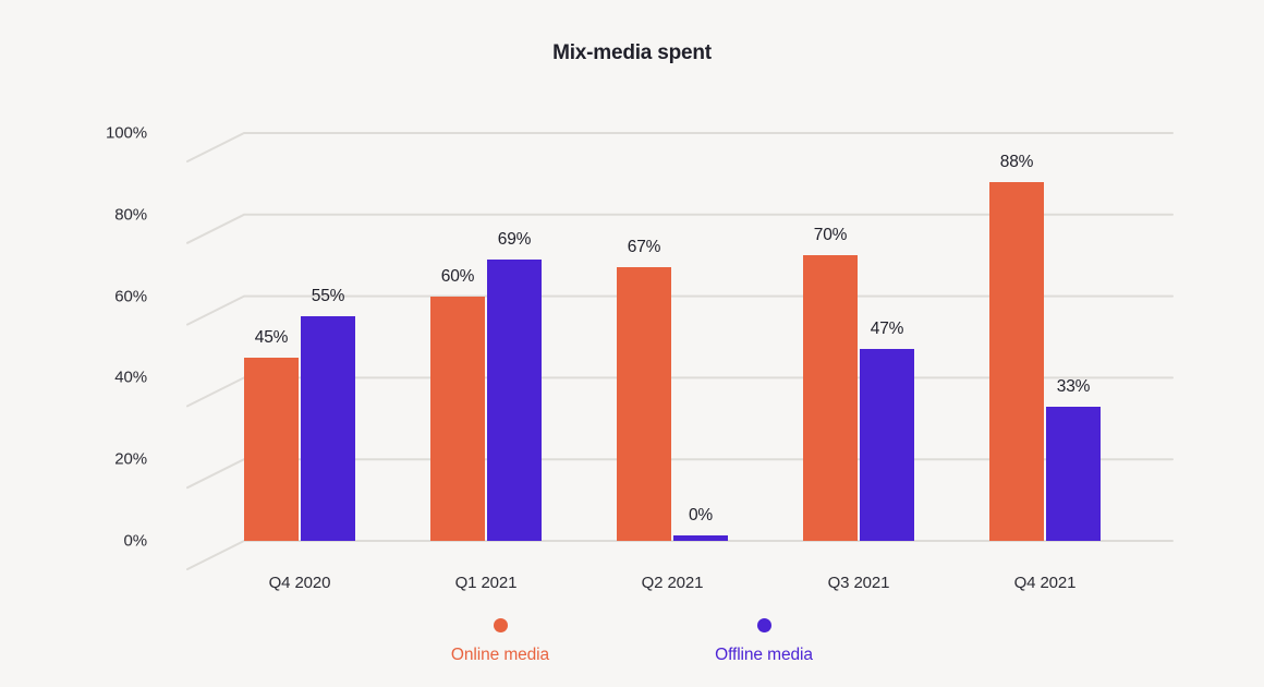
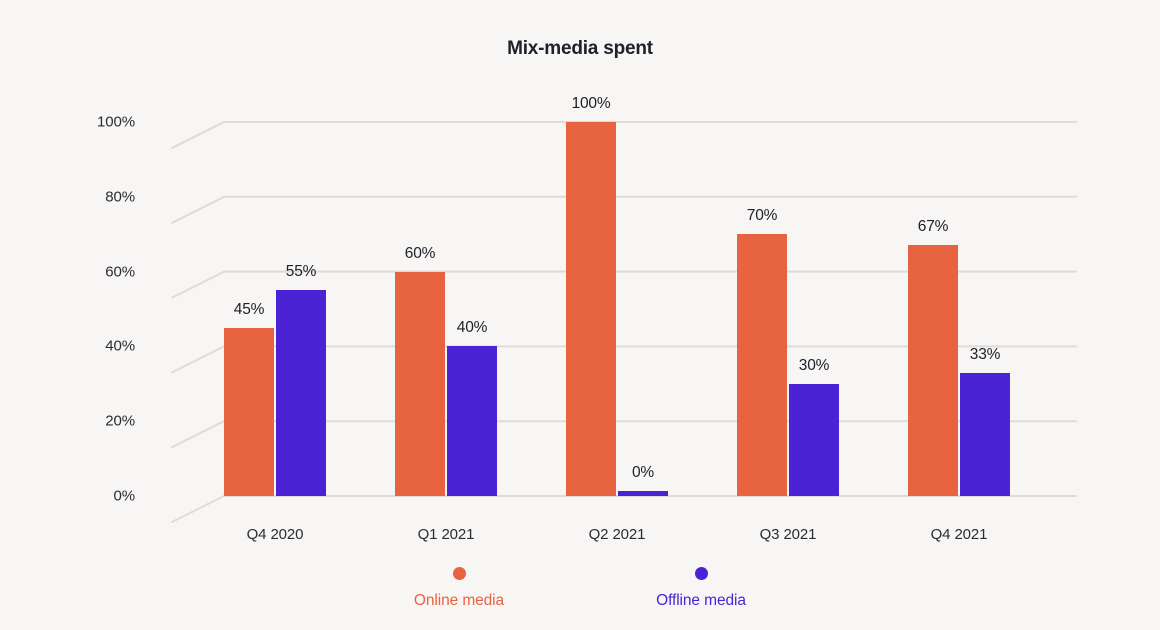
Offline media/Q1 2021: 69% -> 40%
Online media/Q2 2021: 67% -> 100%
Offline media/Q3 2021: 47% -> 30%
Online media/Q4 2021: 88% -> 67%
